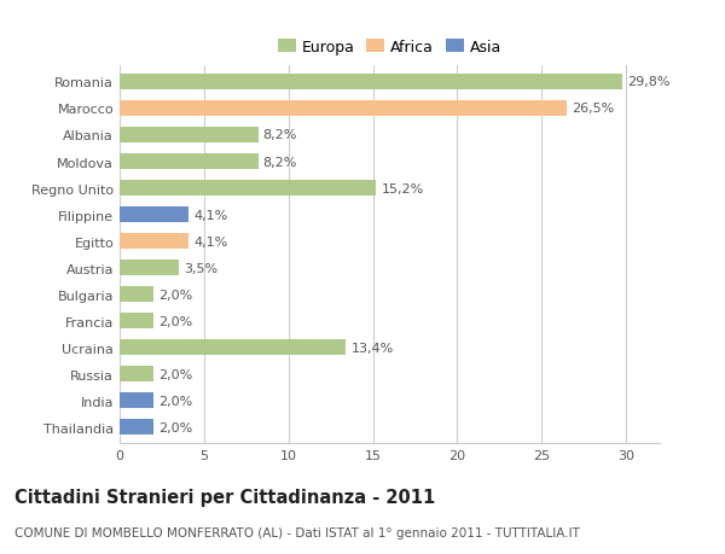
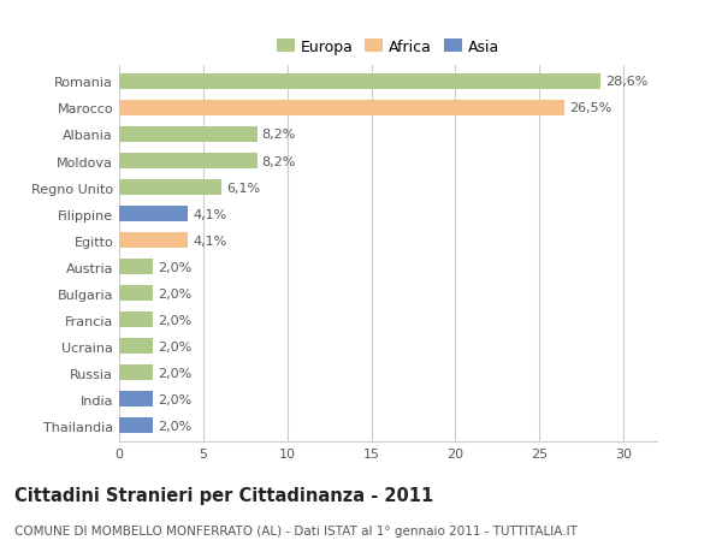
Romania: 29,8% -> 28,6%
Regno Unito: 15,2% -> 6,1%
Austria: 3,5% -> 2,0%
Ucraina: 13,4% -> 2,0%
